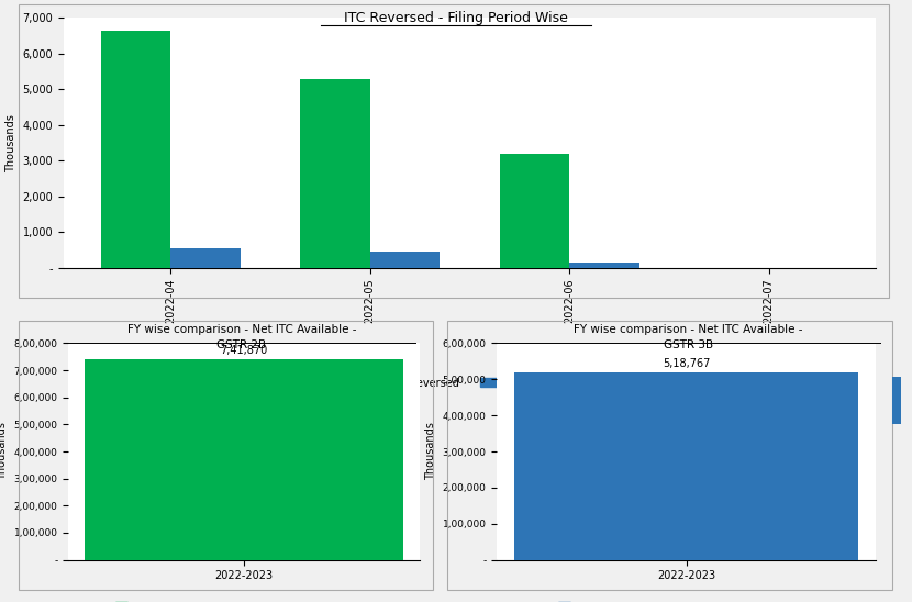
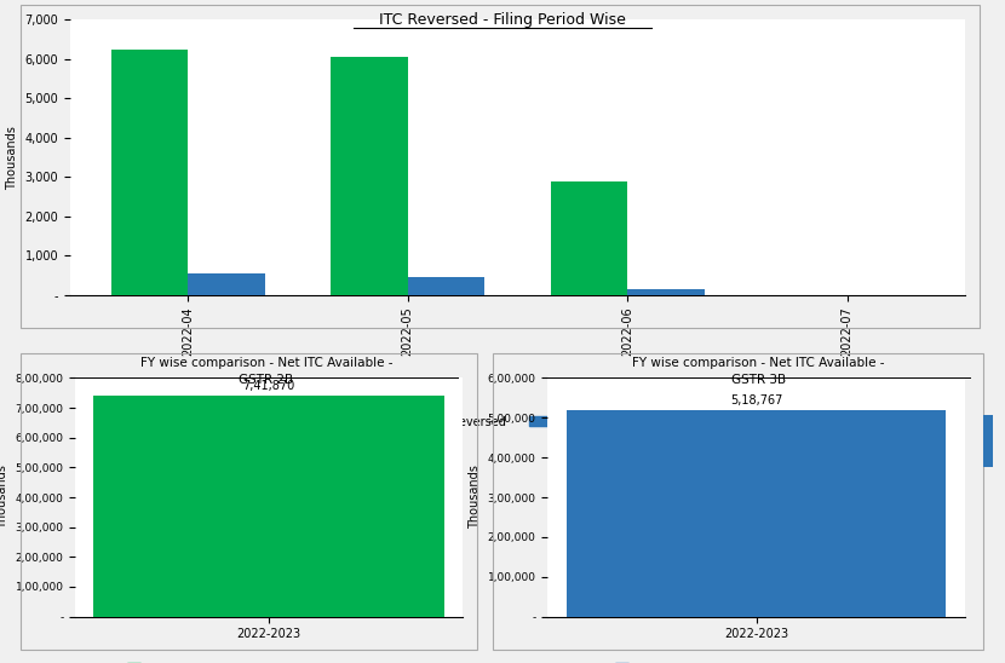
2B - ITC (₹) - ITC Reversed/2022-04: 6,650 -> 6,250
2B - ITC (₹) - ITC Reversed/2022-05: 5,300 -> 6,050
2B - ITC (₹) - ITC Reversed/2022-06: 3,200 -> 2,900
